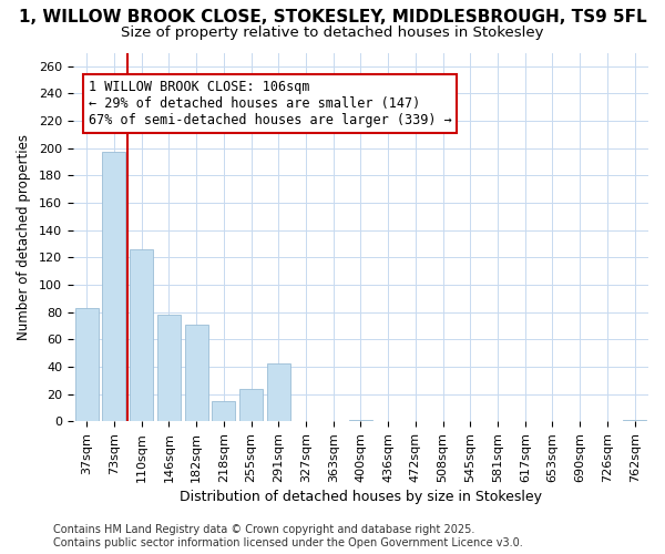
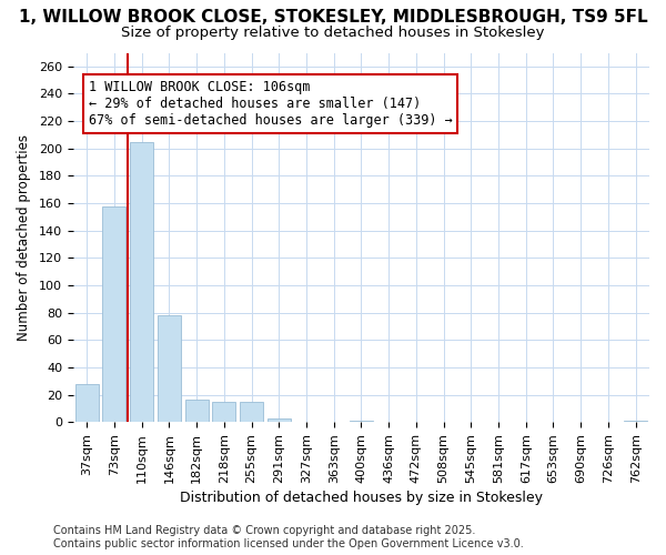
37sqm: 83 -> 28
73sqm: 197 -> 158
110sqm: 126 -> 205
182sqm: 71 -> 16
255sqm: 24 -> 15
291sqm: 42 -> 3
